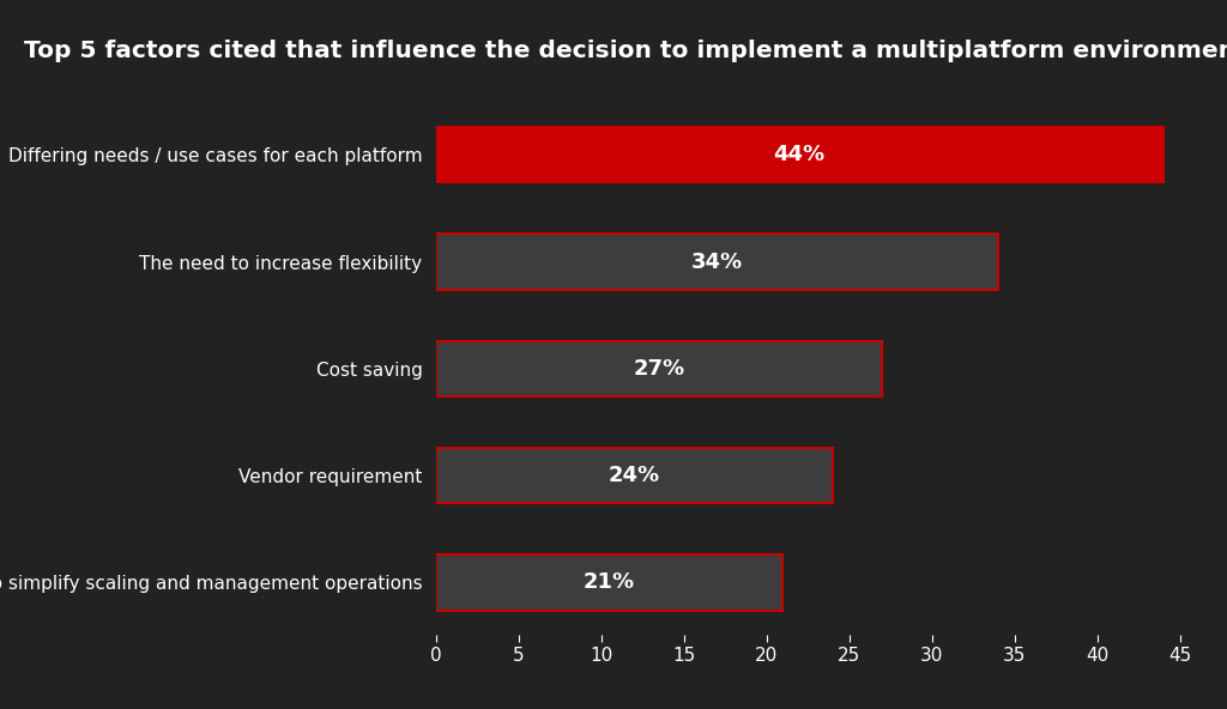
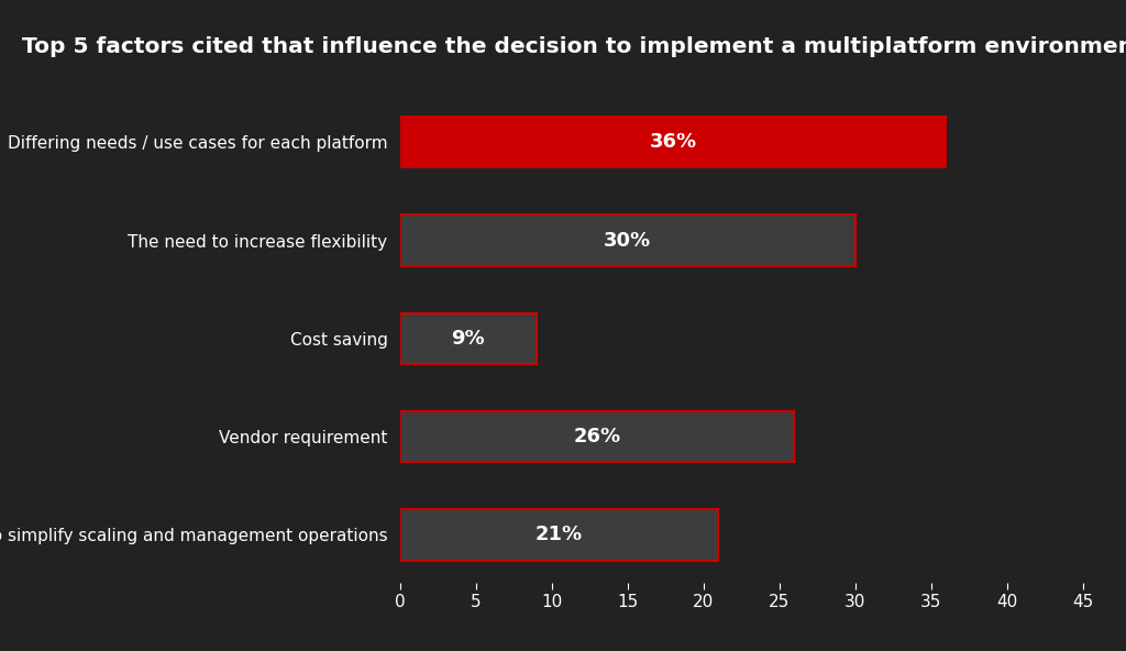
Differing needs / use cases for each platform: 44% -> 36%
The need to increase flexibility: 34% -> 30%
Cost saving: 27% -> 9%
Vendor requirement: 24% -> 26%
